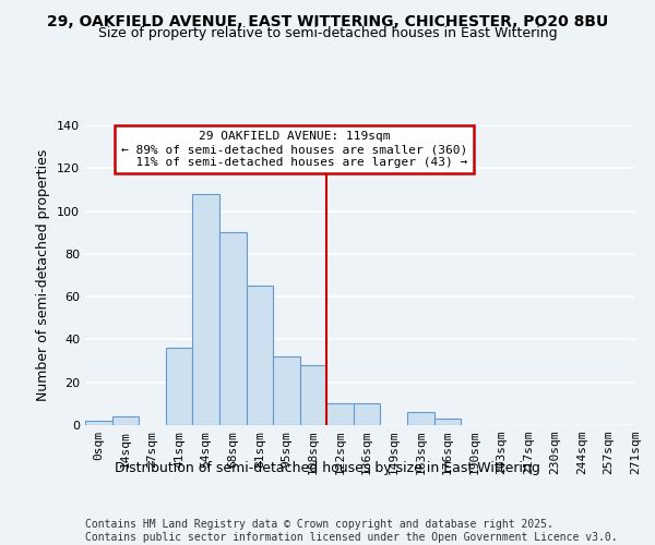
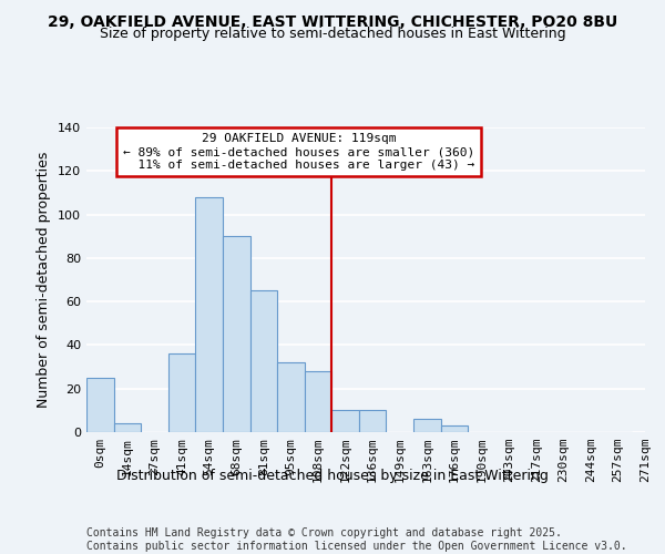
0sqm: 2 -> 25
